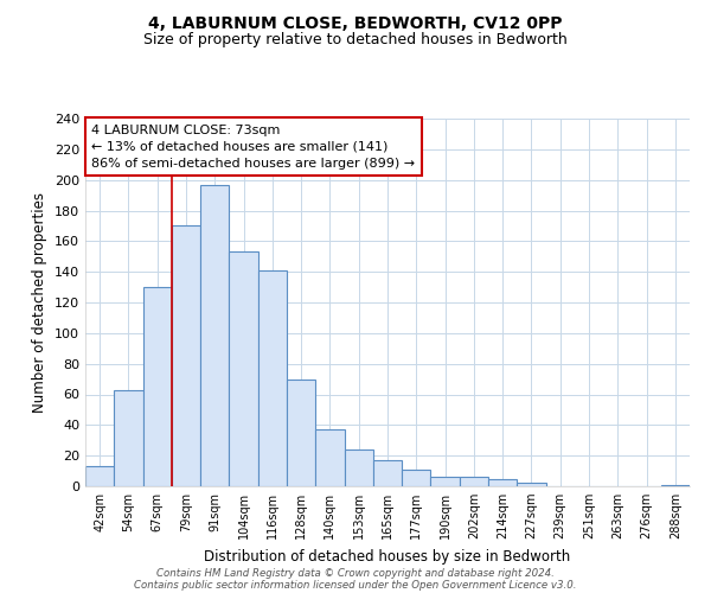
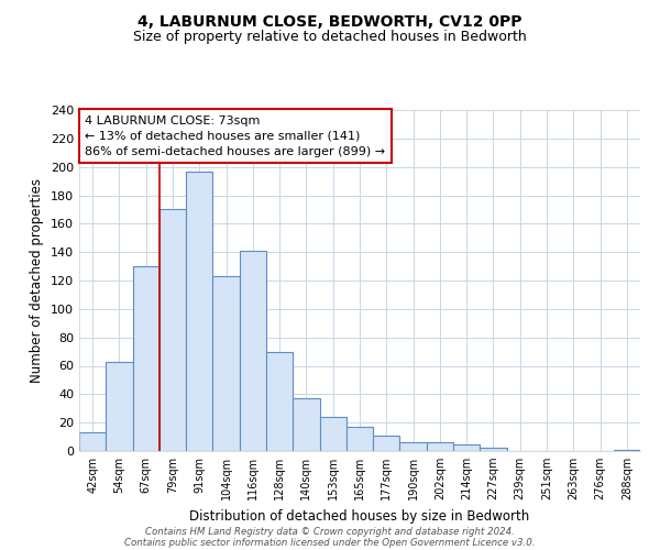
104sqm: 153 -> 123
